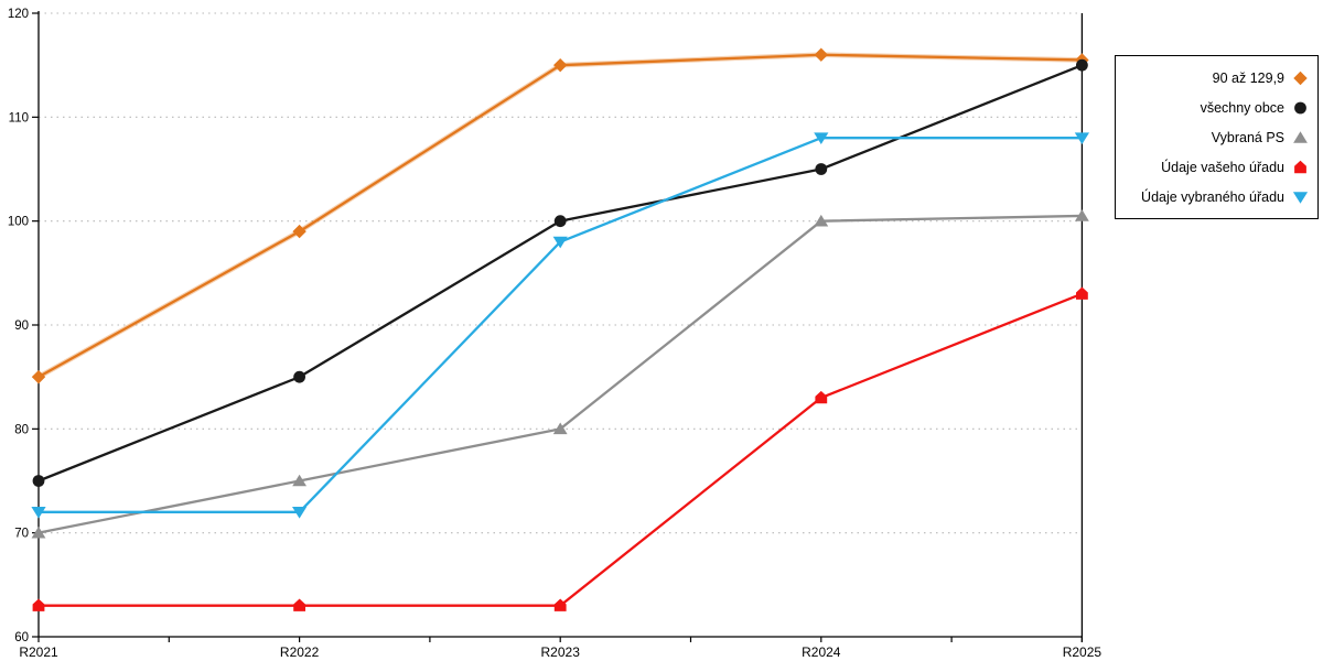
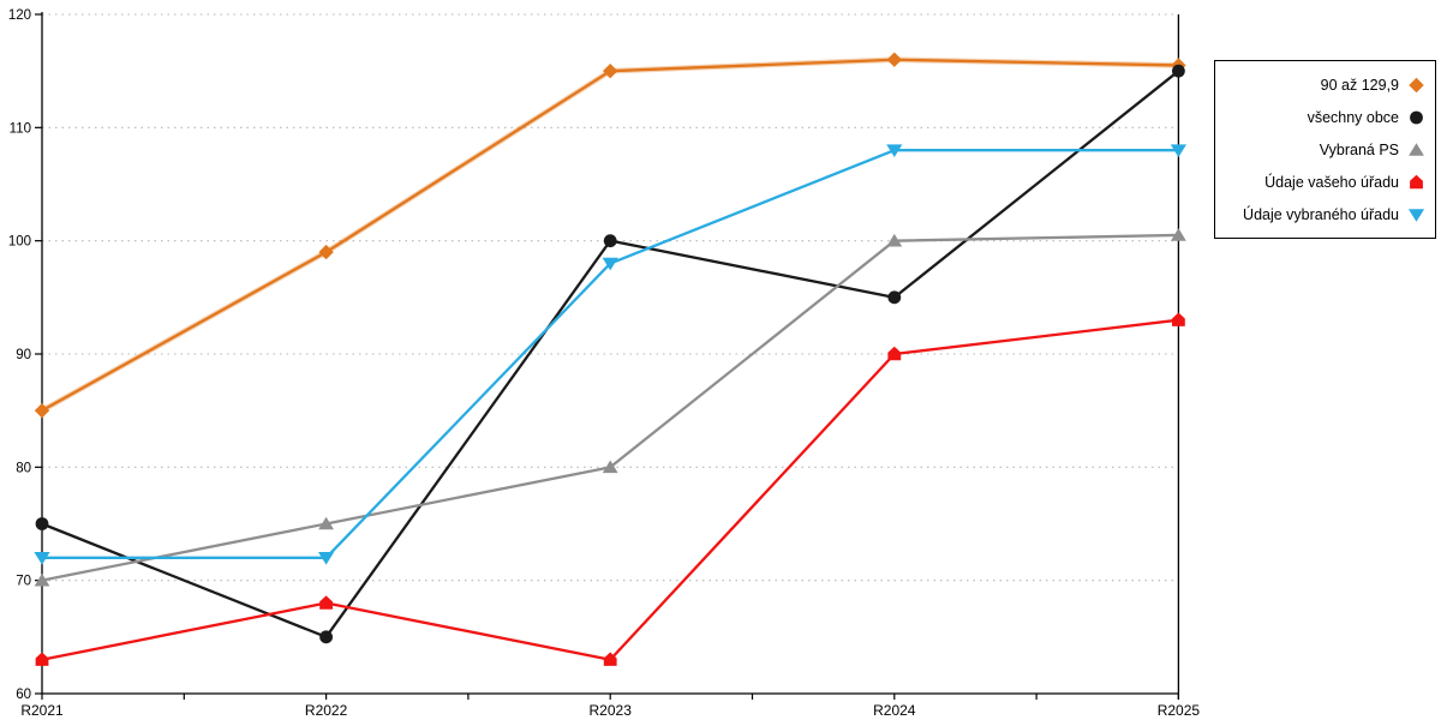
všechny obce/R2022: 85 -> 65
Údaje vašeho úřadu/R2022: 63 -> 68
všechny obce/R2024: 105 -> 95
Údaje vašeho úřadu/R2024: 83 -> 90
